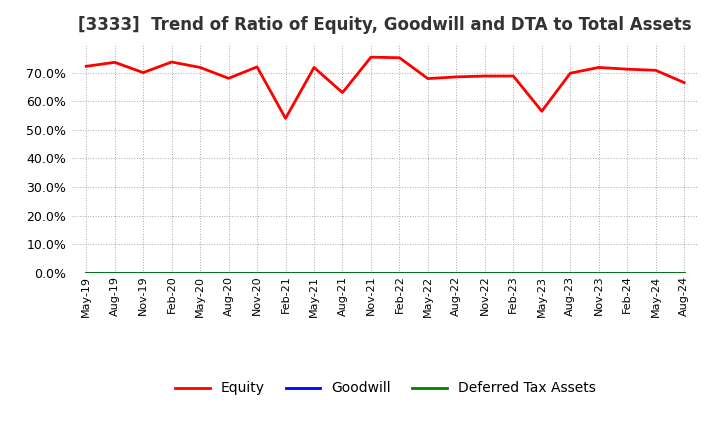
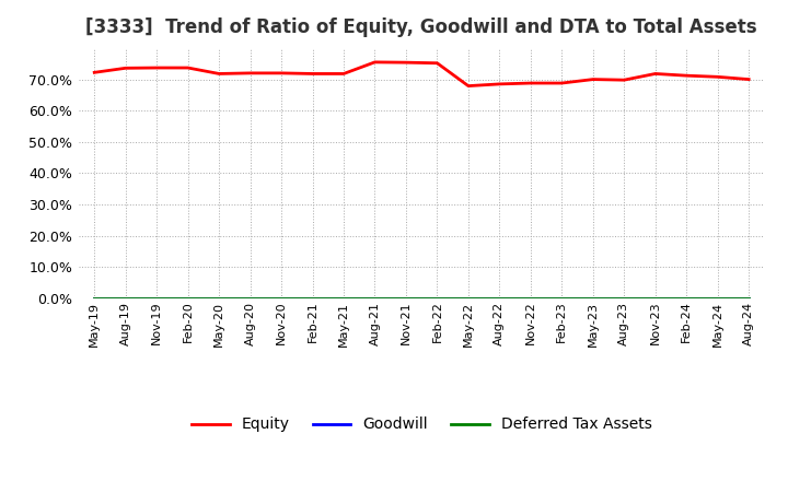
Equity/Nov-19: 70.0% -> 73.7%
Equity/Aug-20: 68.0% -> 72.0%
Equity/Feb-21: 54.0% -> 71.8%
Equity/Aug-21: 63.0% -> 75.5%
Equity/May-23: 56.5% -> 70.0%
Equity/Aug-24: 66.5% -> 70.0%
